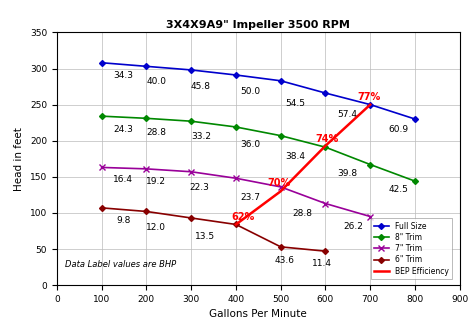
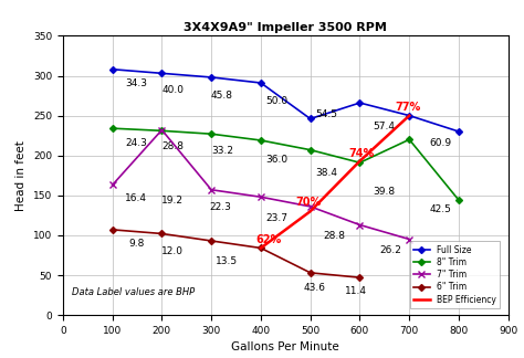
7" Trim/200: 161 -> 232
Full Size/500: 283 -> 246
8" Trim/700: 167 -> 220
